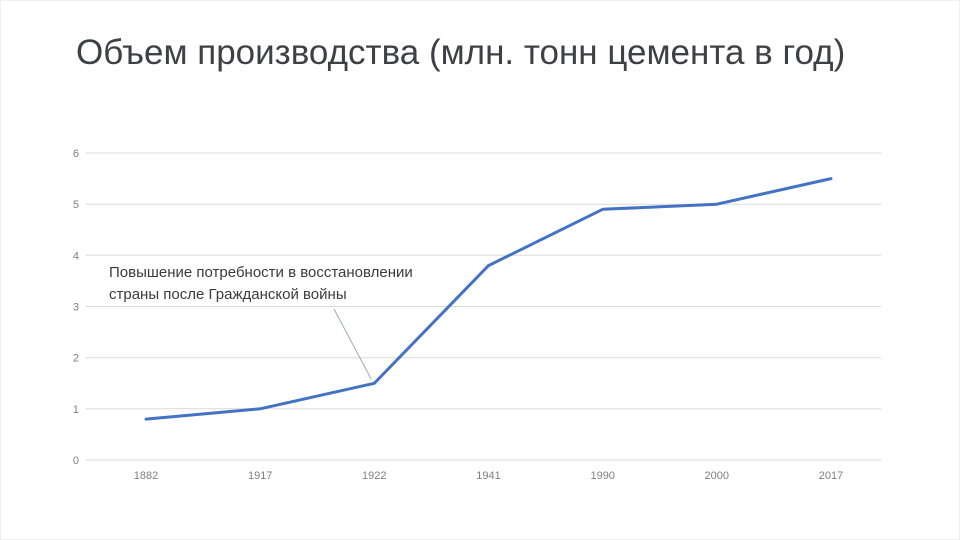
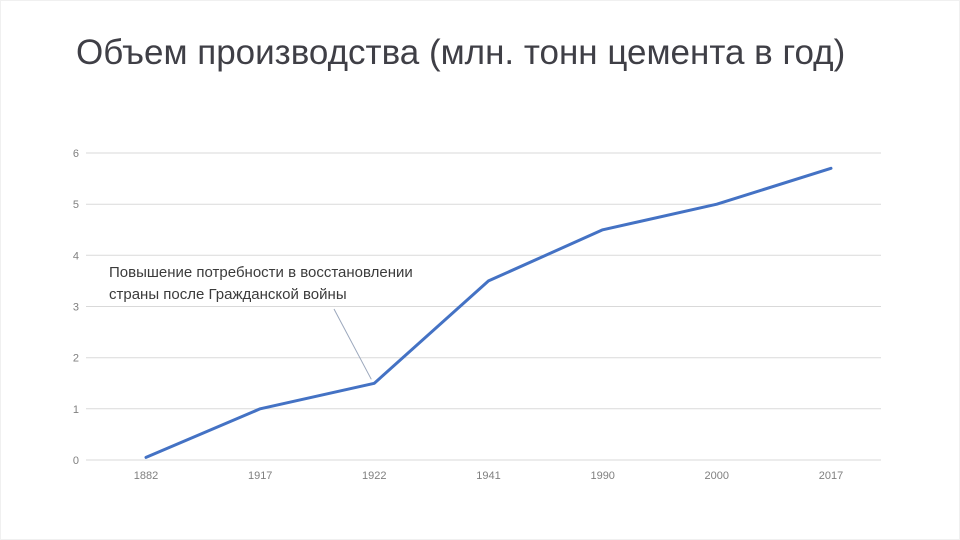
1882: 0.8 -> 0.1
1941: 3.8 -> 3.5
1990: 4.9 -> 4.5
2017: 5.5 -> 5.7
